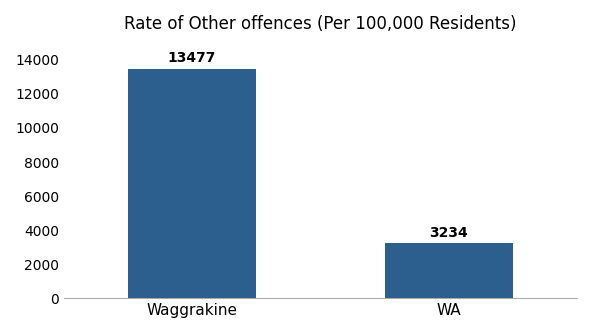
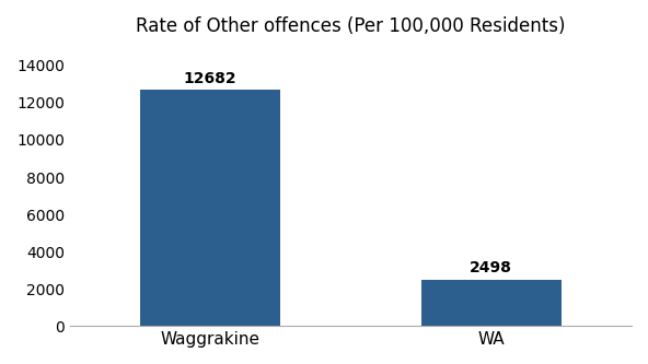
Waggrakine: 13477 -> 12682
WA: 3234 -> 2498
